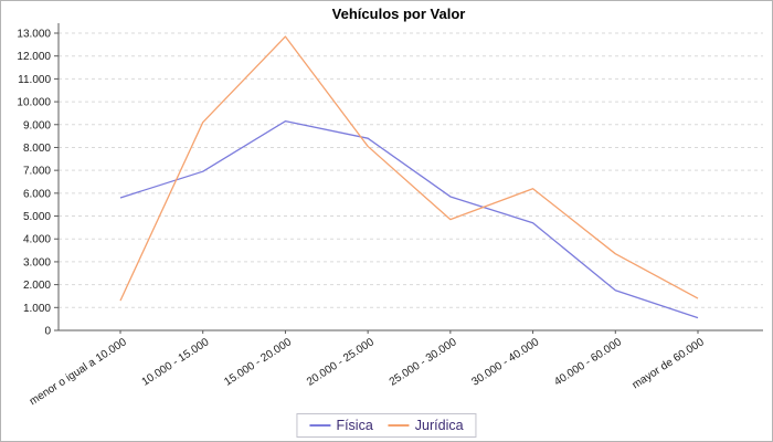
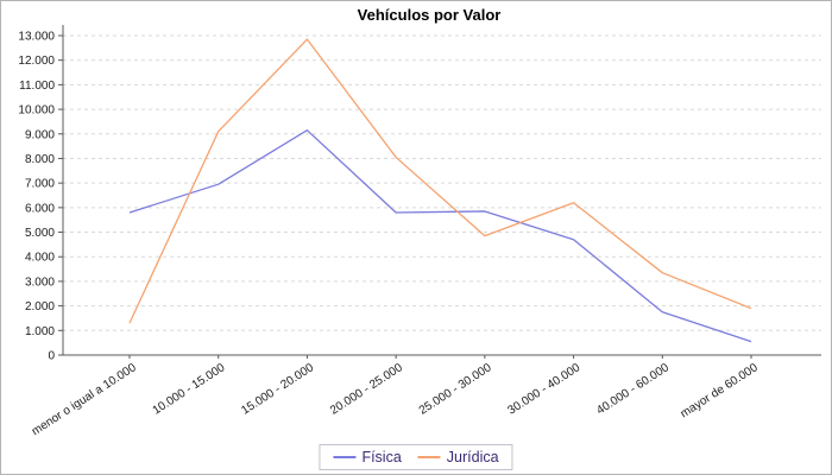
Física/20.000 - 25.000: 8400 -> 5800
Jurídica/mayor de 60.000: 1400 -> 1900
